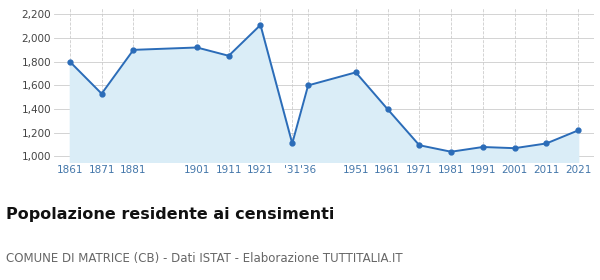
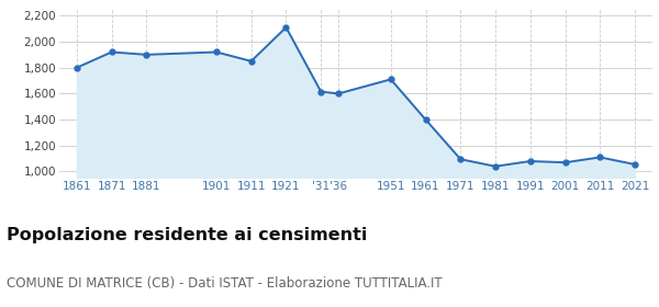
1871: 1,530 -> 1,920
'31: 1,110 -> 1,620
2021: 1,220 -> 1,060
